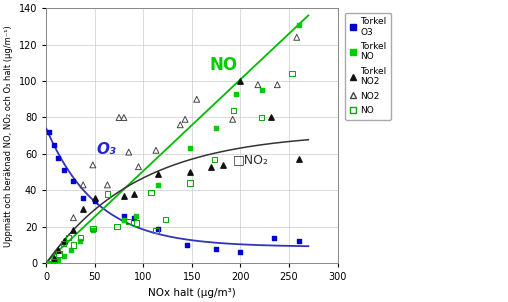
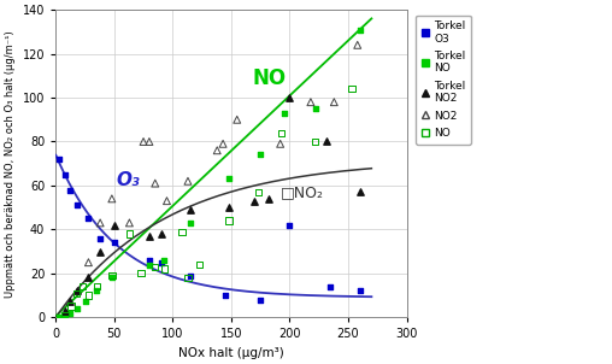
Torkel NO2/50: 36 -> 42
Torkel O3/200: 6 -> 42
